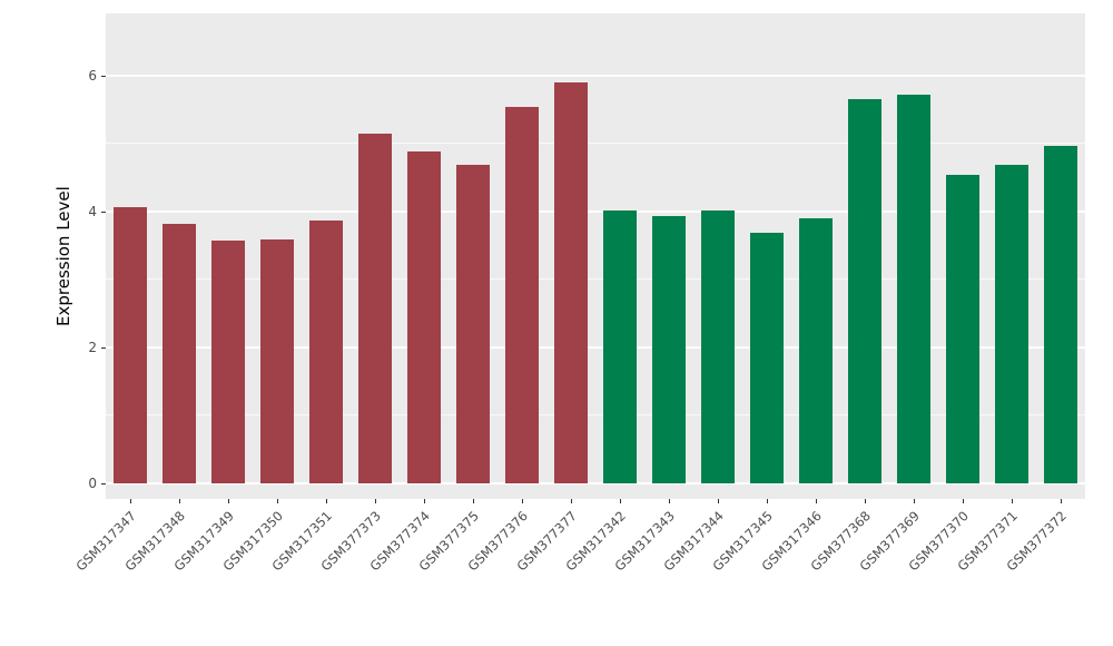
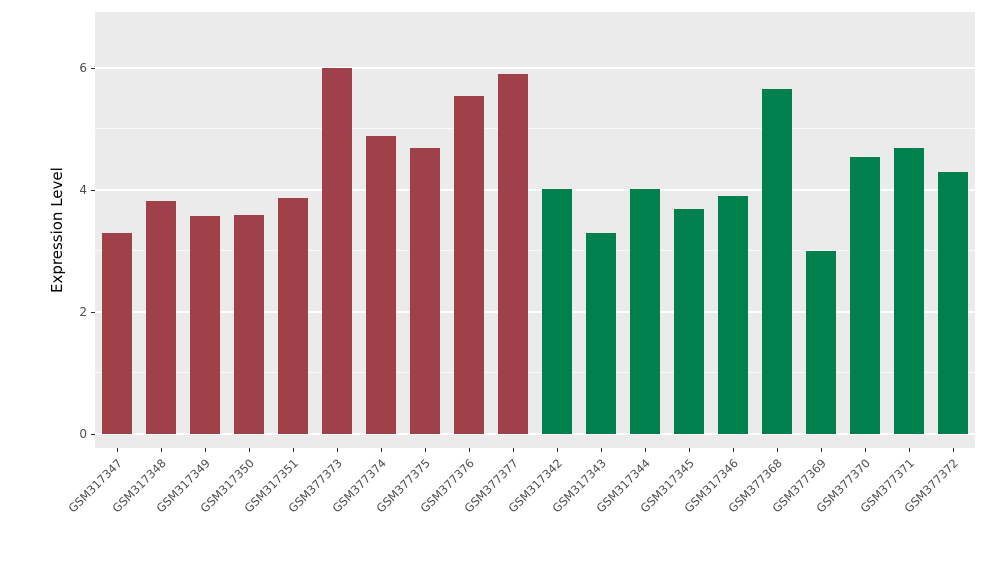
GSM317347: 4.1 -> 3.3
GSM377373: 5.2 -> 6.0
GSM317343: 3.9 -> 3.3
GSM377369: 5.7 -> 3.0
GSM377372: 5.0 -> 4.3
